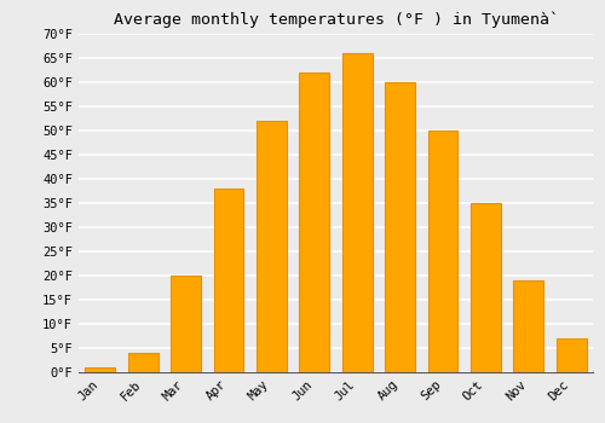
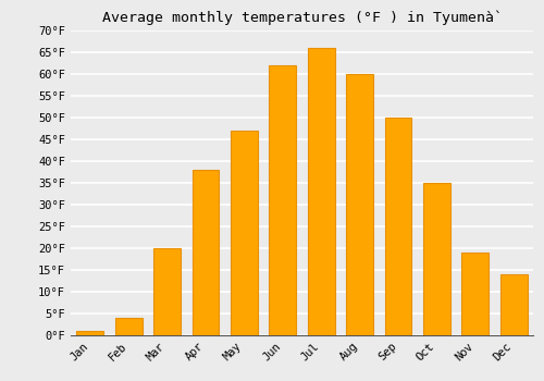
May: 52°F -> 47°F
Dec: 7°F -> 14°F
